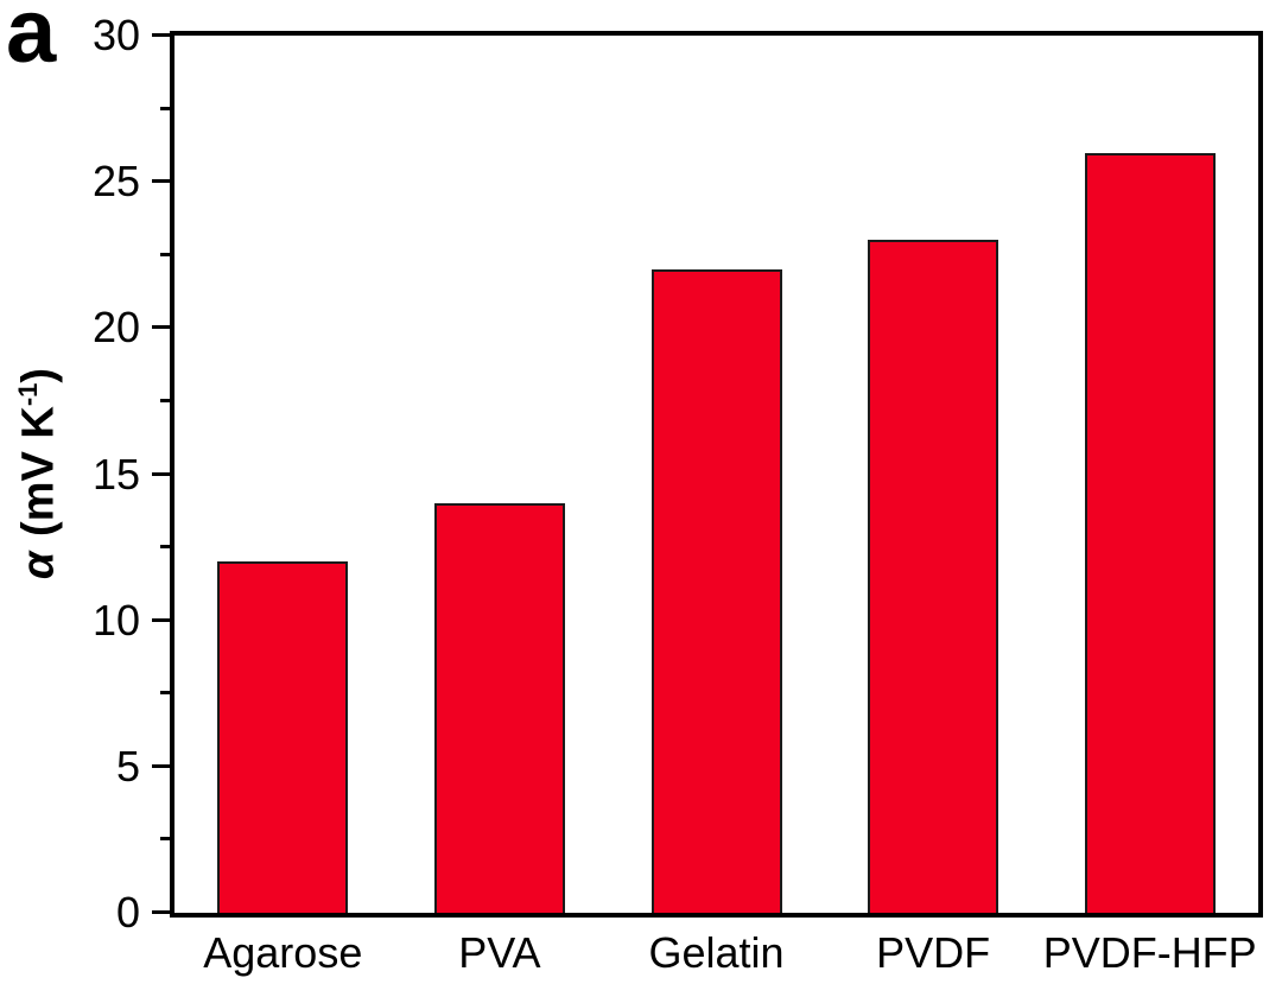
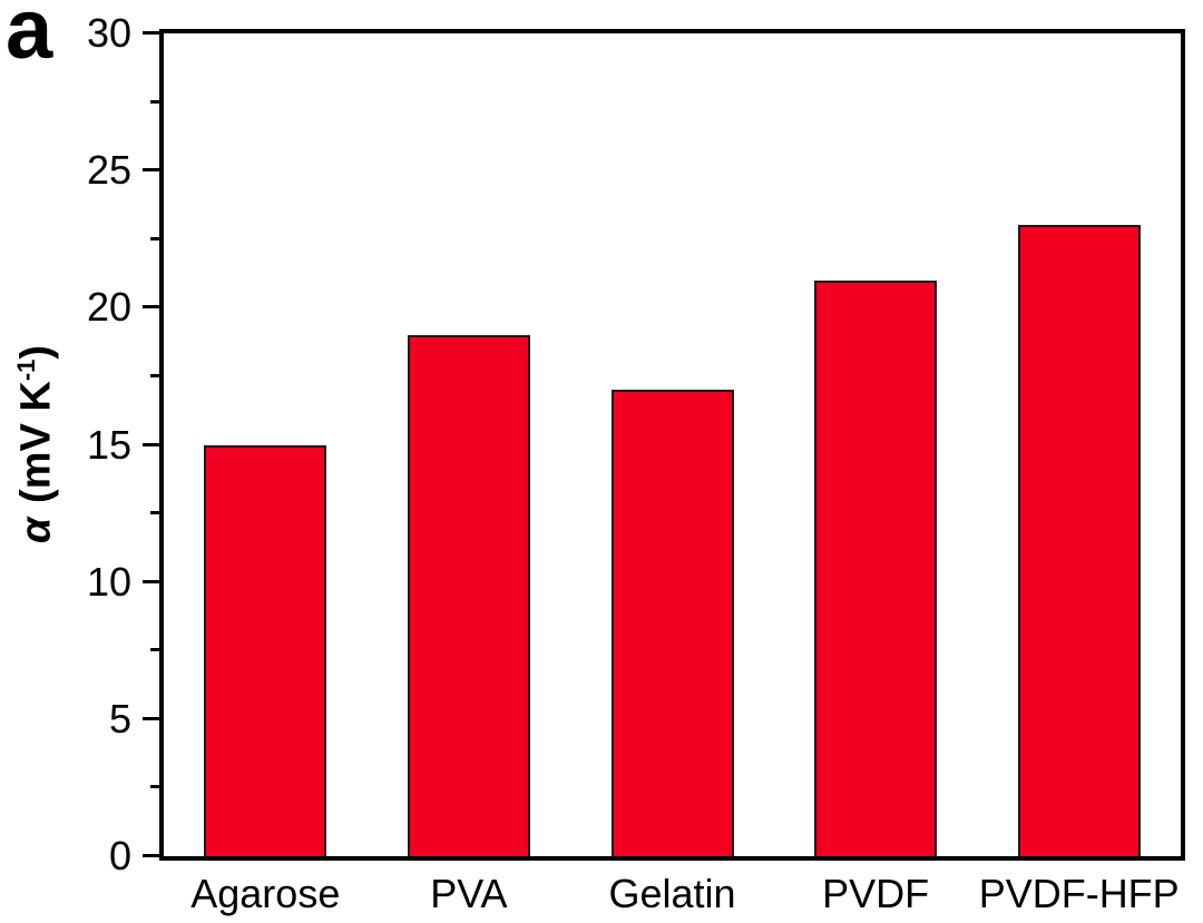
Agarose: 12 -> 15
PVA: 14 -> 19
Gelatin: 22 -> 17
PVDF: 23 -> 21
PVDF-HFP: 26 -> 23
